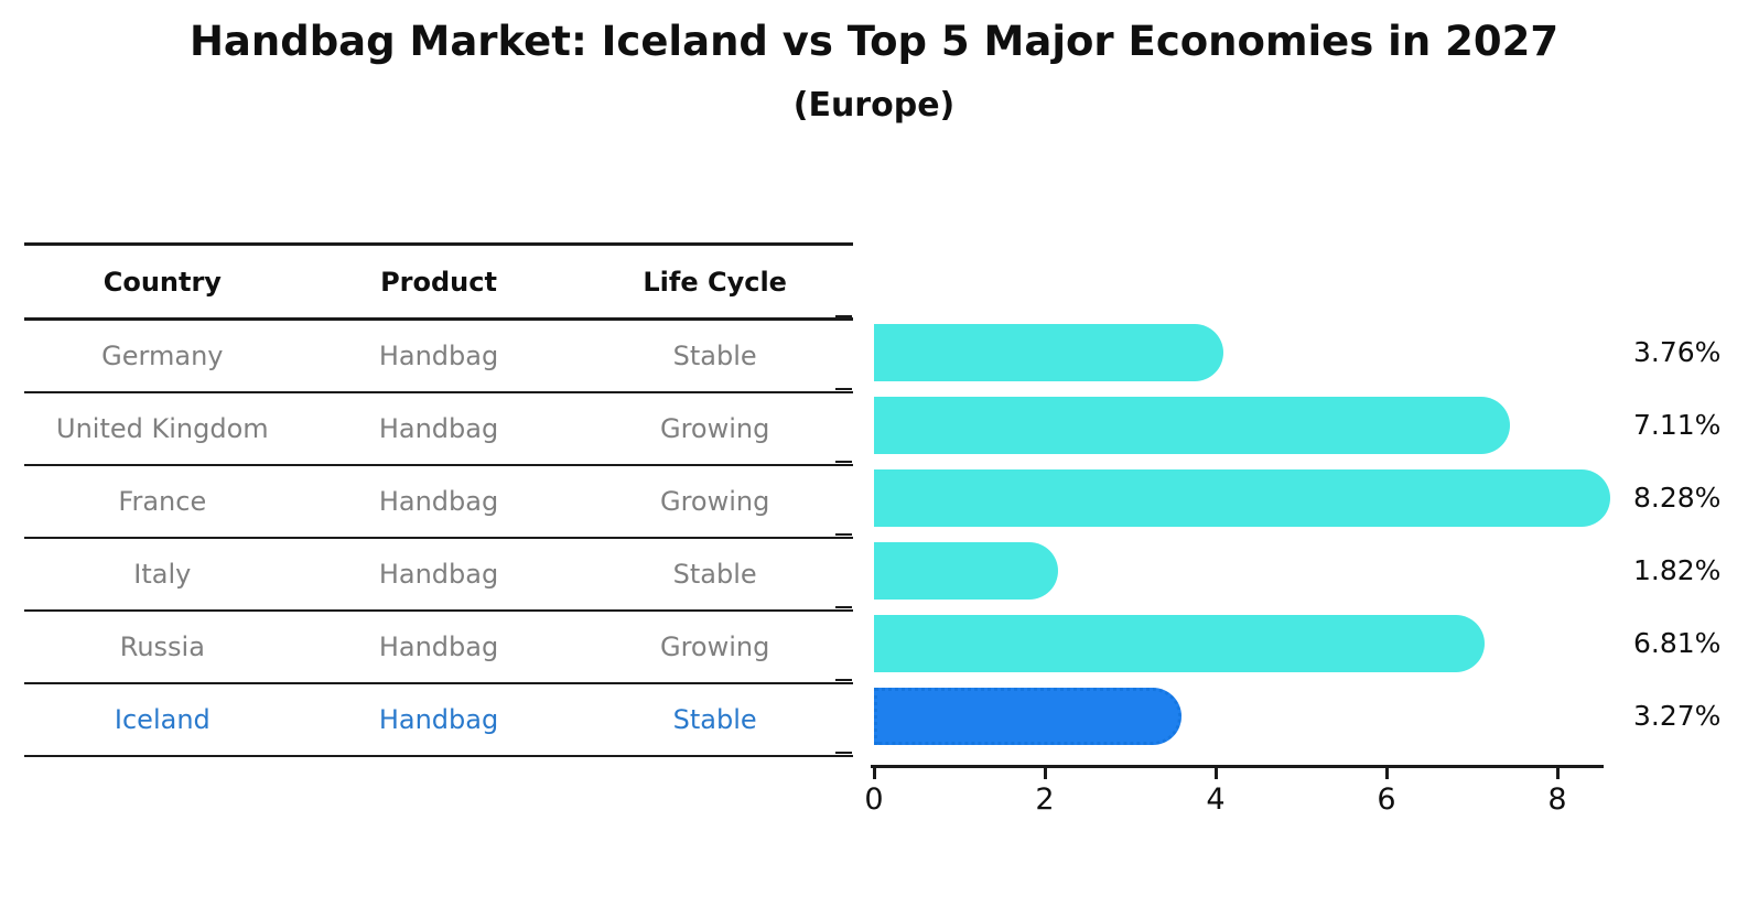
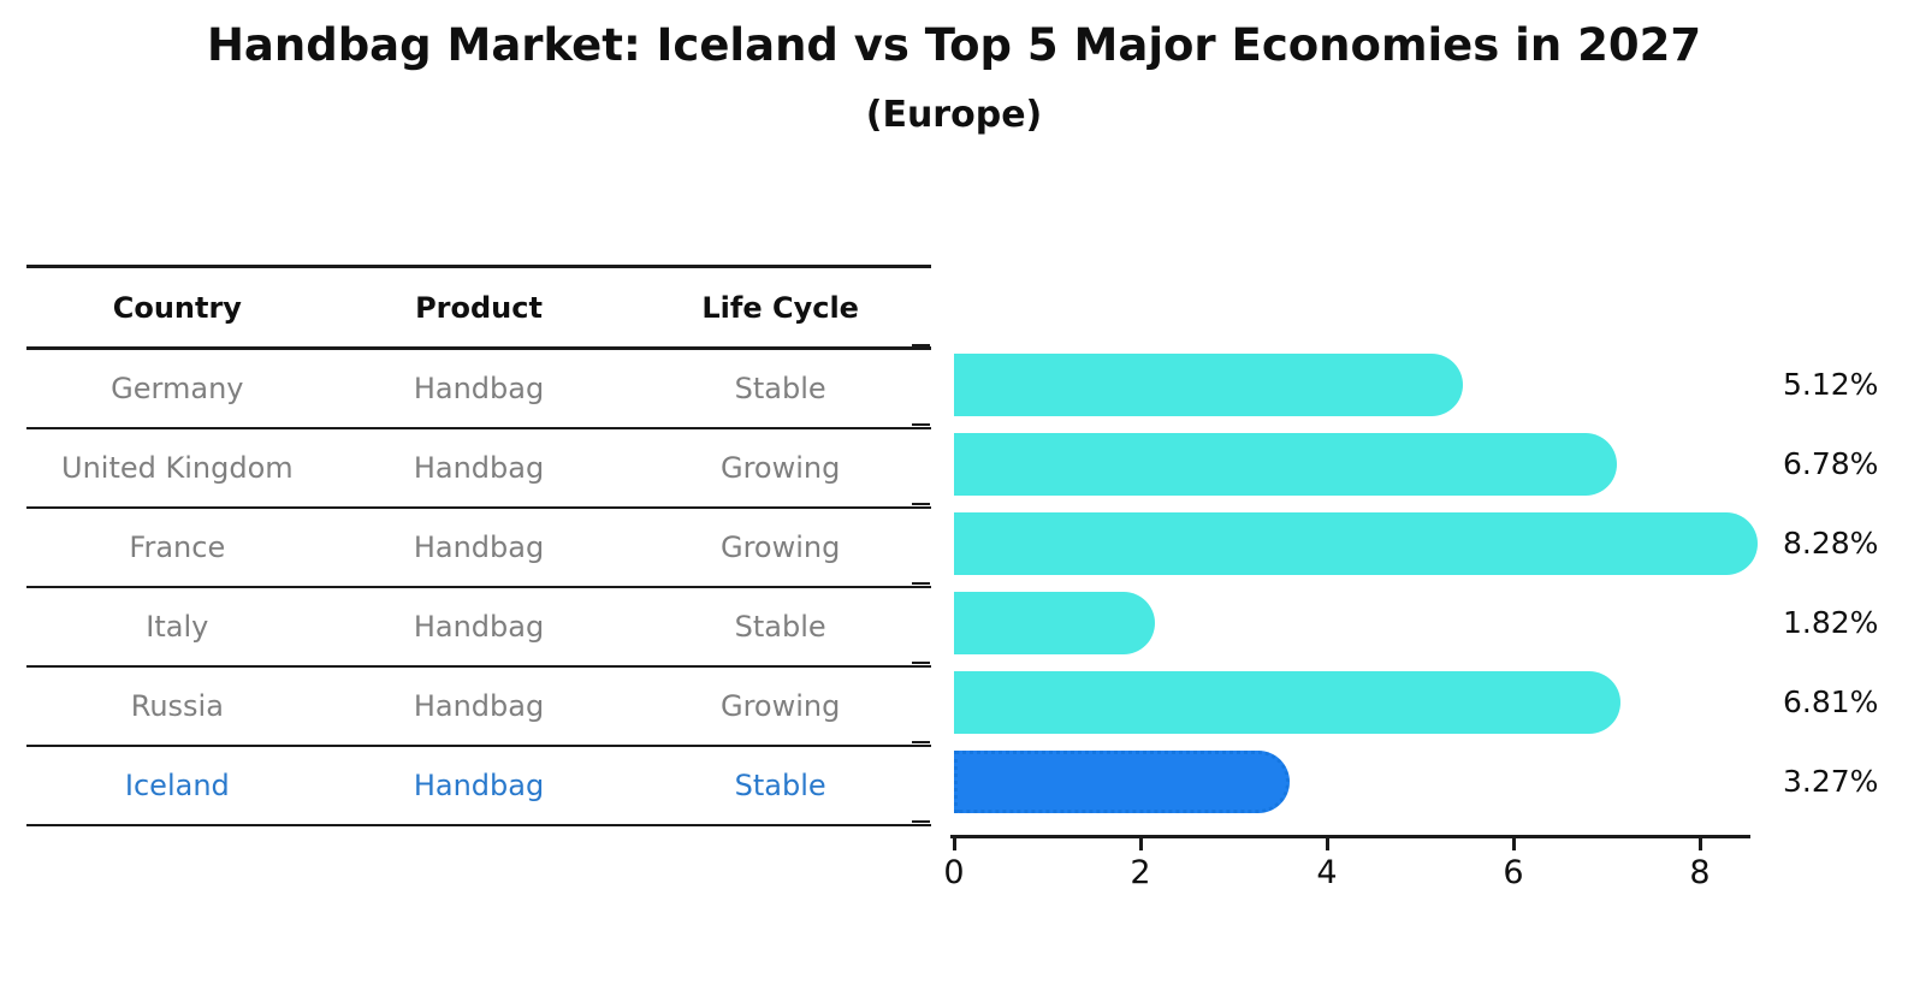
Germany: 3.76% -> 5.12%
United Kingdom: 7.11% -> 6.78%
